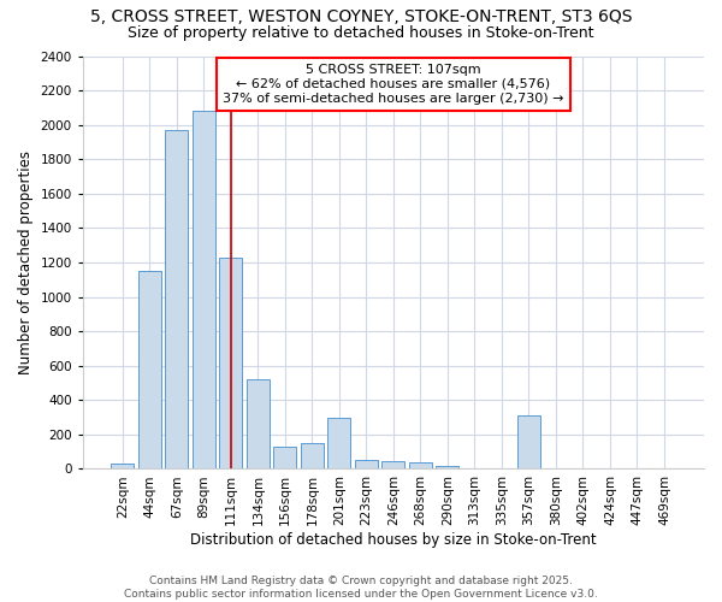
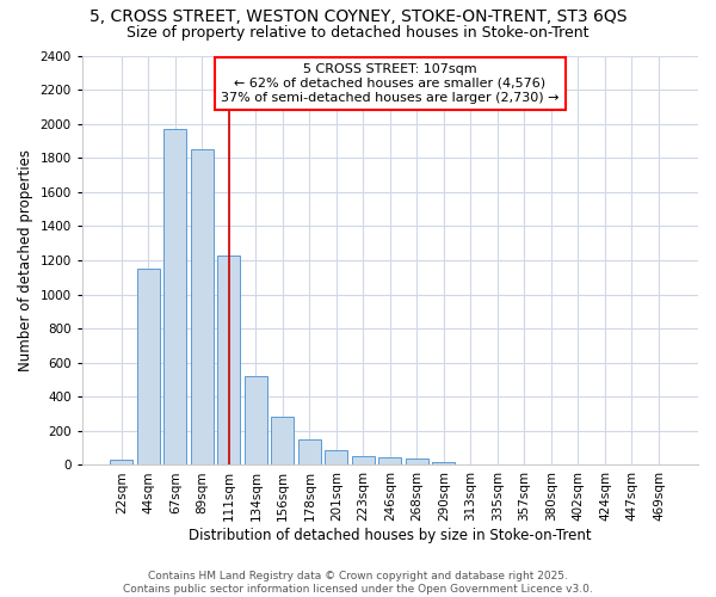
89sqm: 2080 -> 1850
156sqm: 130 -> 280
201sqm: 300 -> 90
357sqm: 310 -> 0
